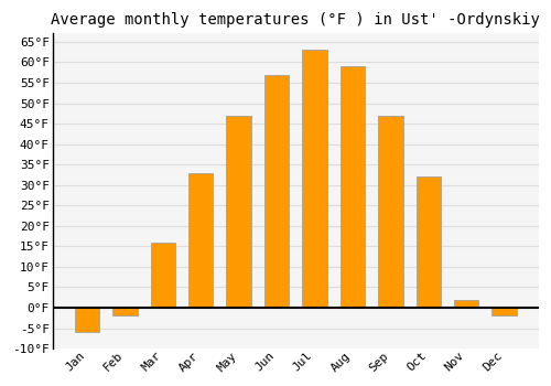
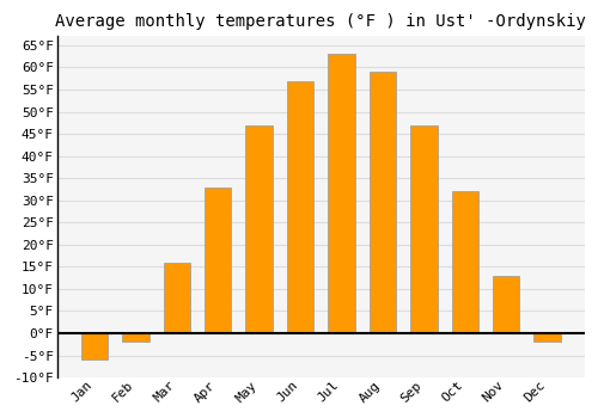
Nov: 2°F -> 13°F
